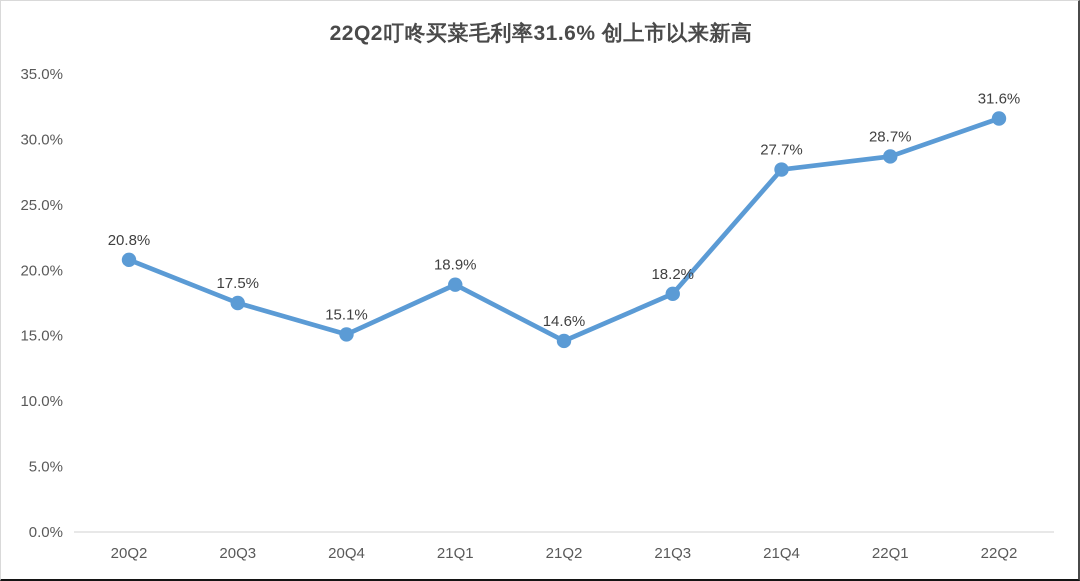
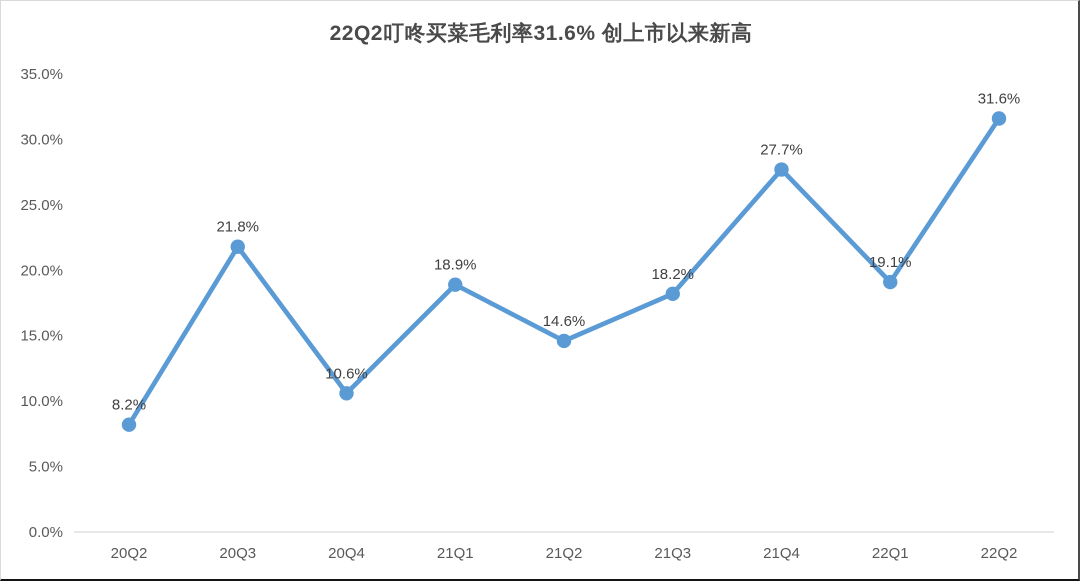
20Q2: 20.8% -> 8.2%
20Q3: 17.5% -> 21.8%
20Q4: 15.1% -> 10.6%
22Q1: 28.7% -> 19.1%
